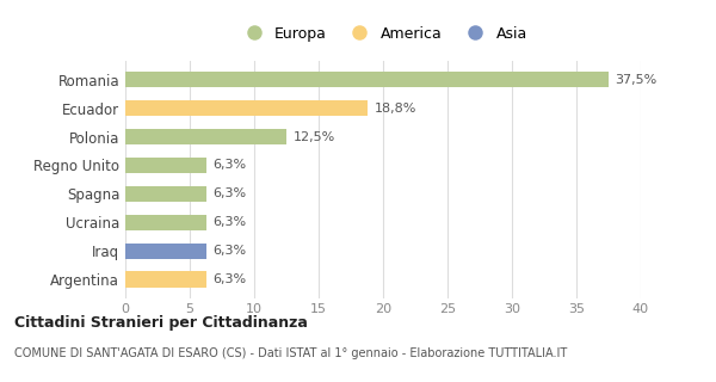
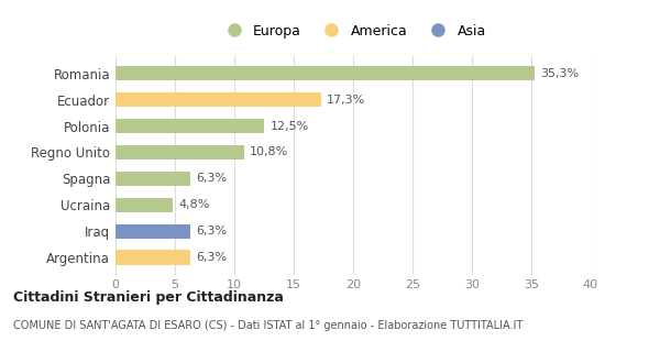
Romania: 37,5% -> 35,3%
Ecuador: 18,8% -> 17,3%
Regno Unito: 6,3% -> 10,8%
Ucraina: 6,3% -> 4,8%
